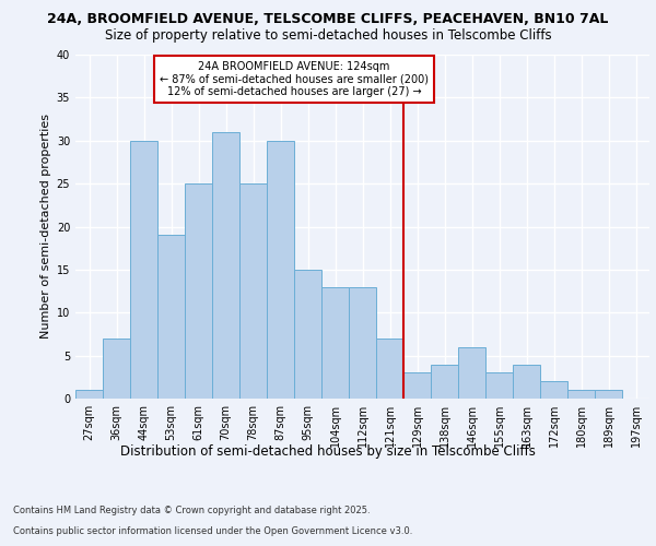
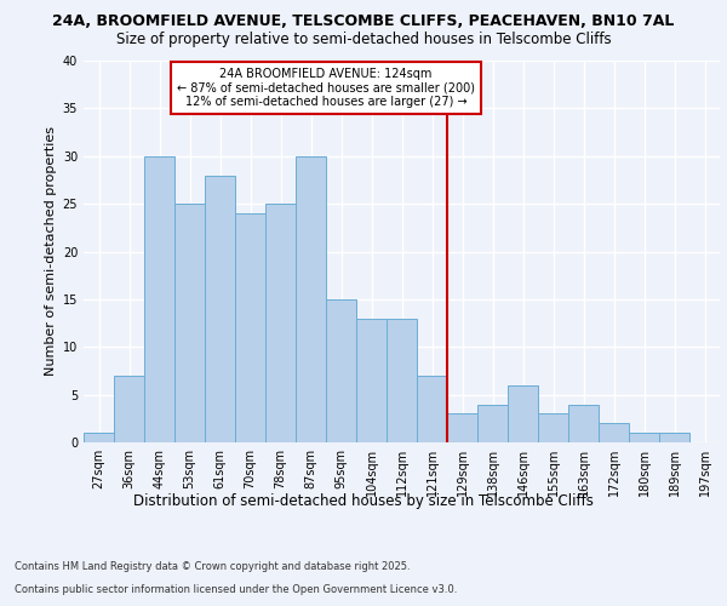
53sqm: 19 -> 25
61sqm: 25 -> 28
70sqm: 31 -> 24
